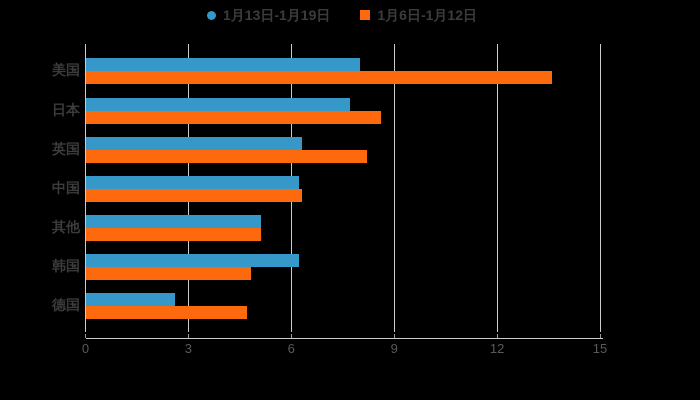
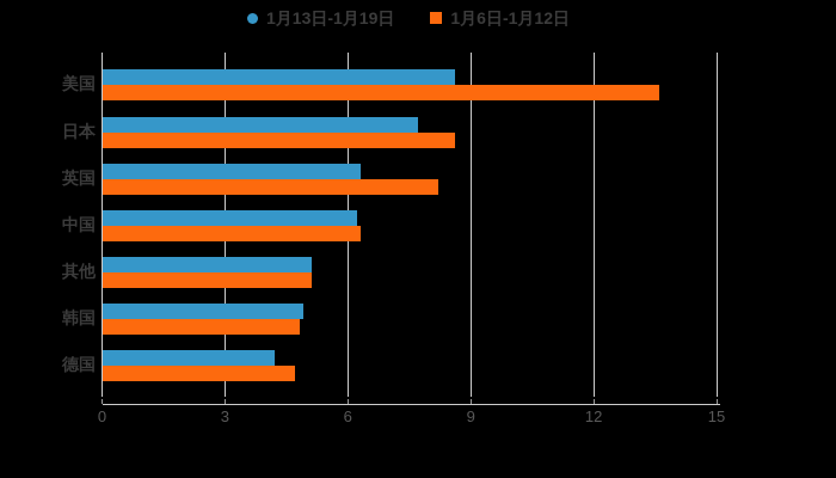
1月13日-1月19日/美国: 8.0 -> 8.6
1月13日-1月19日/韩国: 6.2 -> 4.9
1月13日-1月19日/德国: 2.6 -> 4.2
